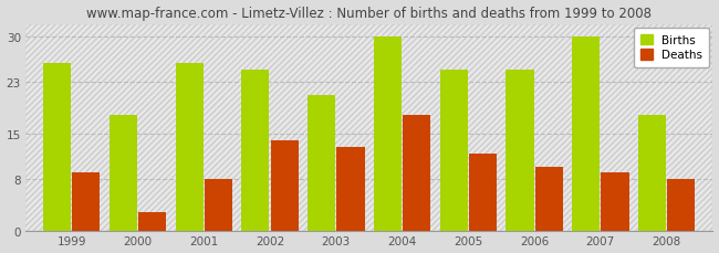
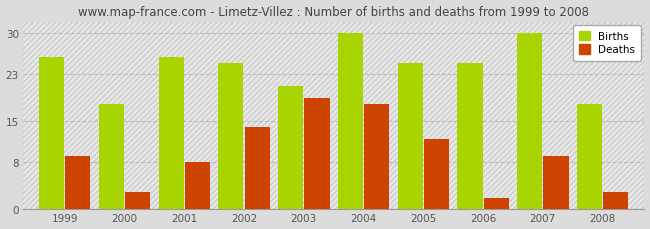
Deaths/2003: 13 -> 19
Deaths/2006: 10 -> 2
Deaths/2008: 8 -> 3
